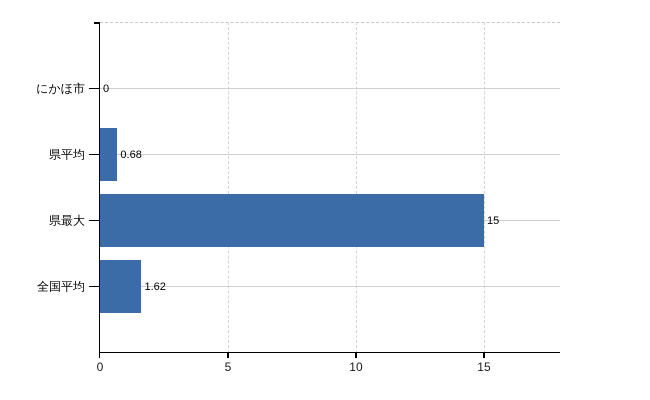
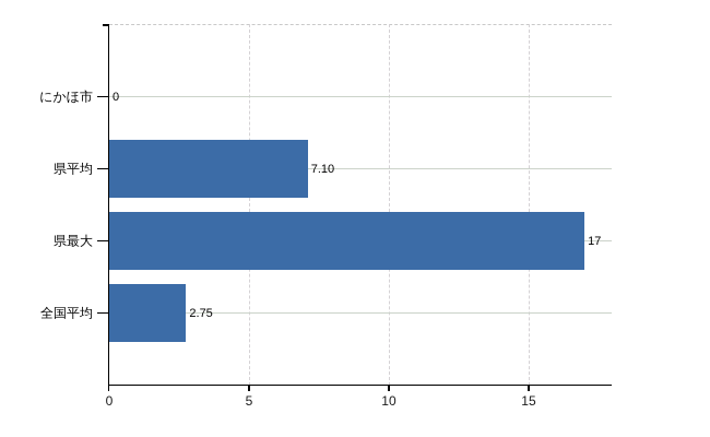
県平均: 0.68 -> 7.10
県最大: 15 -> 17
全国平均: 1.62 -> 2.75
